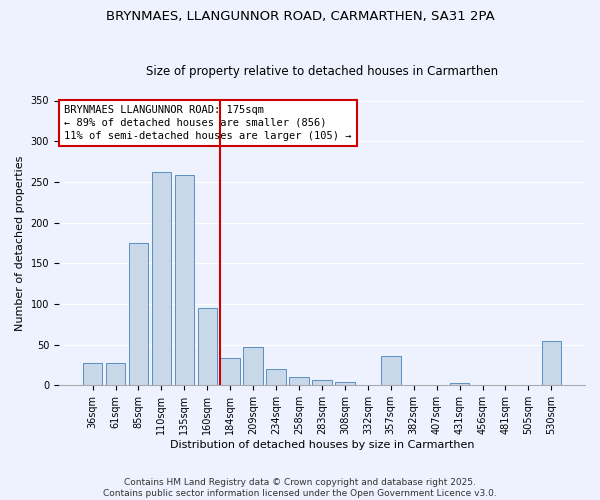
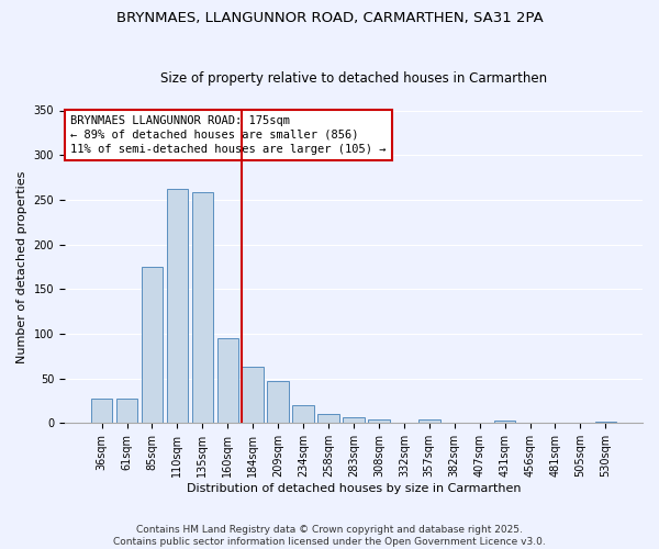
184sqm: 34 -> 63
357sqm: 36 -> 4
530sqm: 54 -> 2
